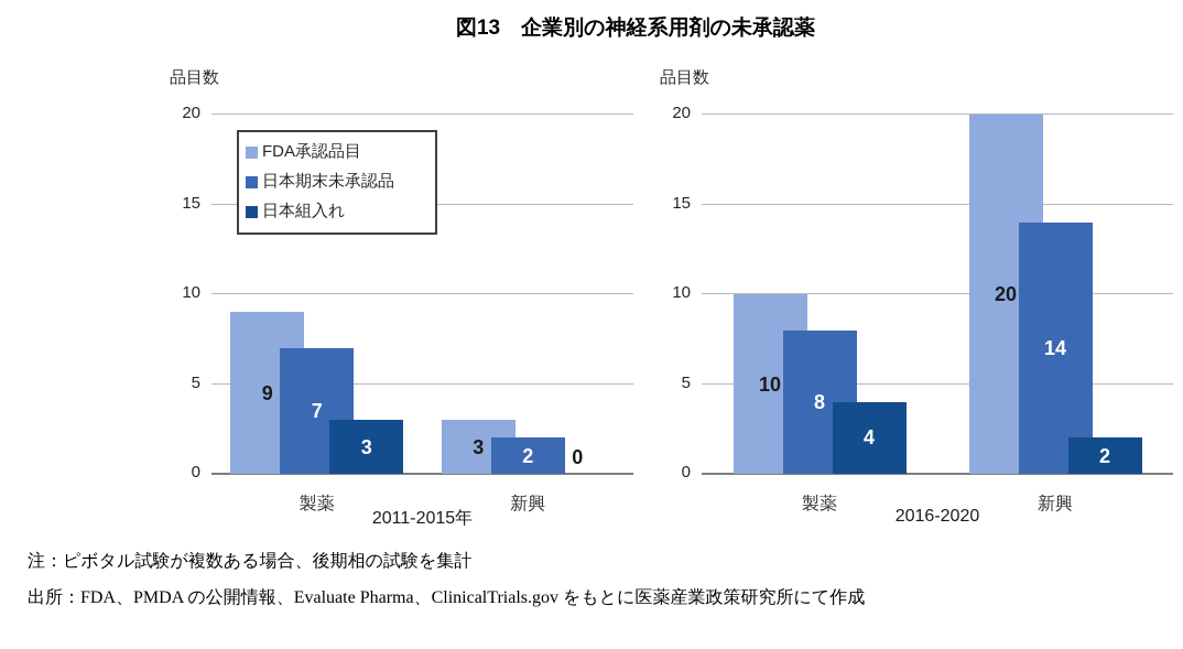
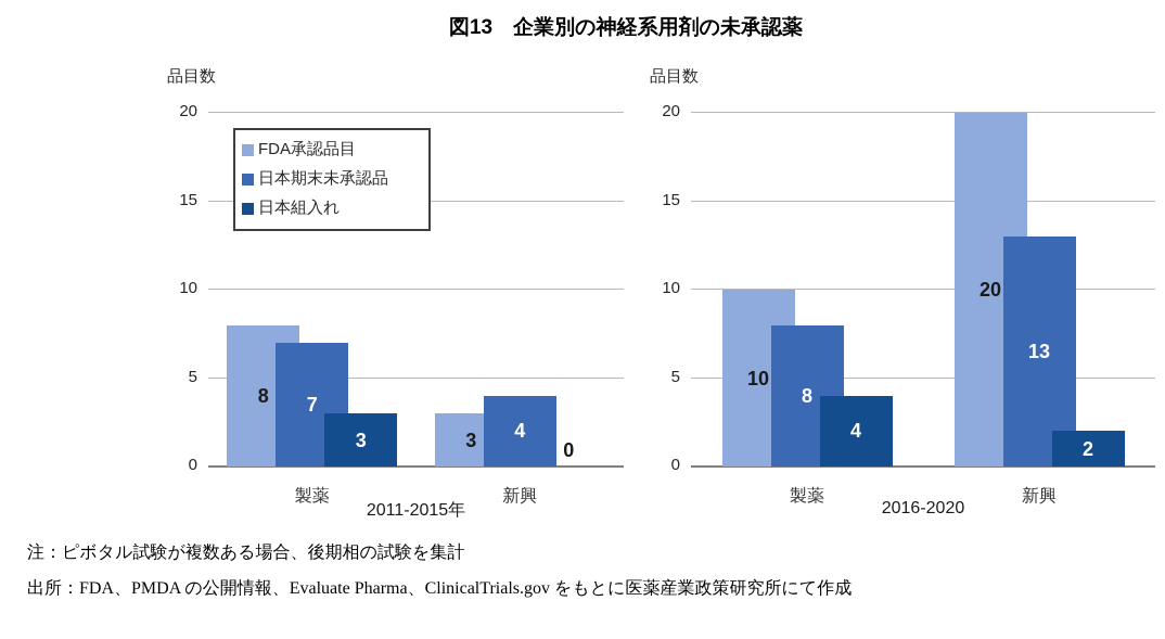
2011-2015年/FDA承認品目/製薬: 9 -> 8
2011-2015年/日本期末未承認品/新興: 2 -> 4
2016-2020/日本期末未承認品/新興: 14 -> 13
